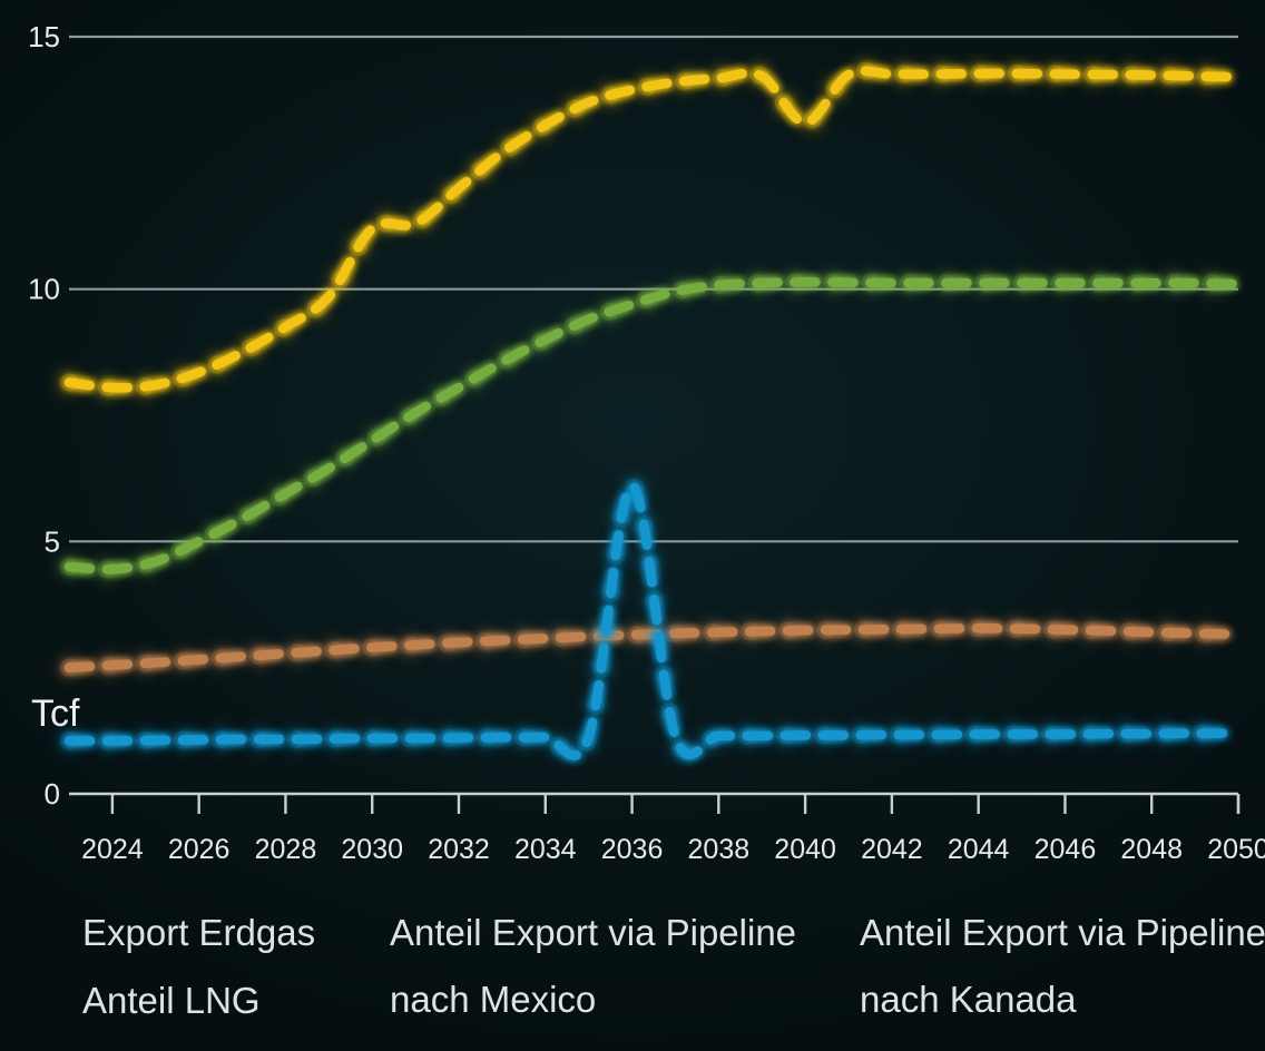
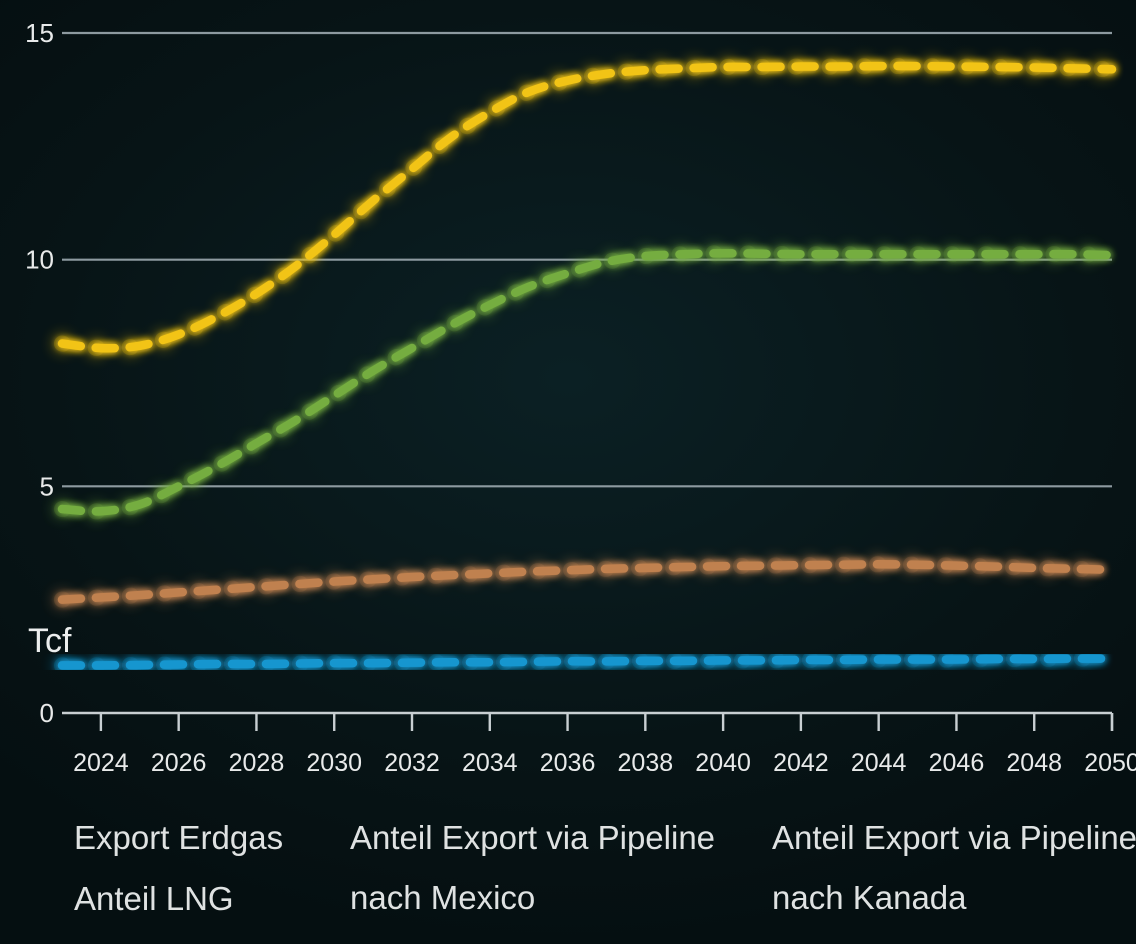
Export Erdgas/2030: 11.2 -> 10.6
Anteil Export via Pipeline nach Kanada/2036: 6.1 -> 1.1
Export Erdgas/2040: 13.3 -> 14.2
